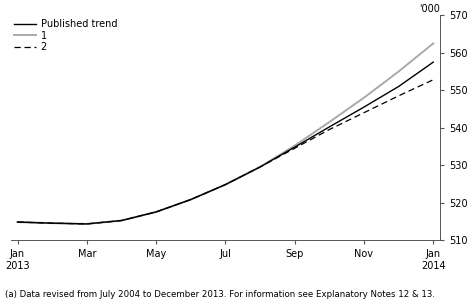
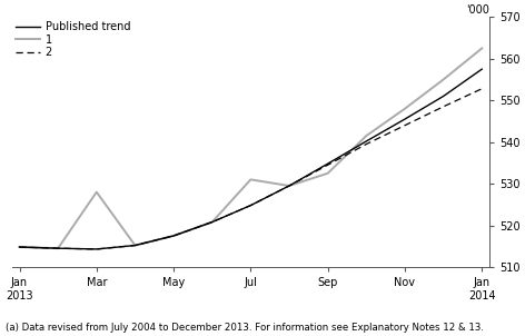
1/Mar: 514.3 -> 528.0
1/Jul: 524.8 -> 531.0
1/Sep: 535.2 -> 532.5
